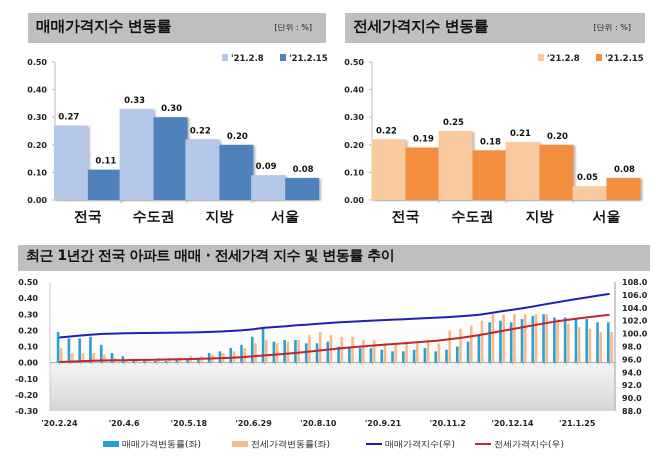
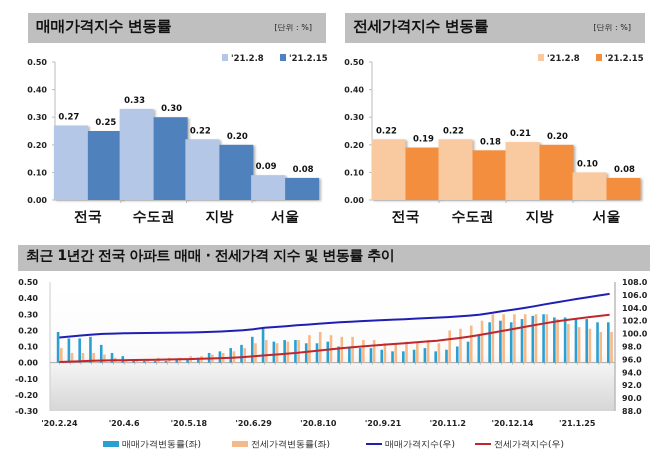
매매가격지수 변동률/'21.2.15/전국: 0.11 -> 0.25
전세가격지수 변동률/'21.2.8/수도권: 0.25 -> 0.22
전세가격지수 변동률/'21.2.8/서울: 0.05 -> 0.10
